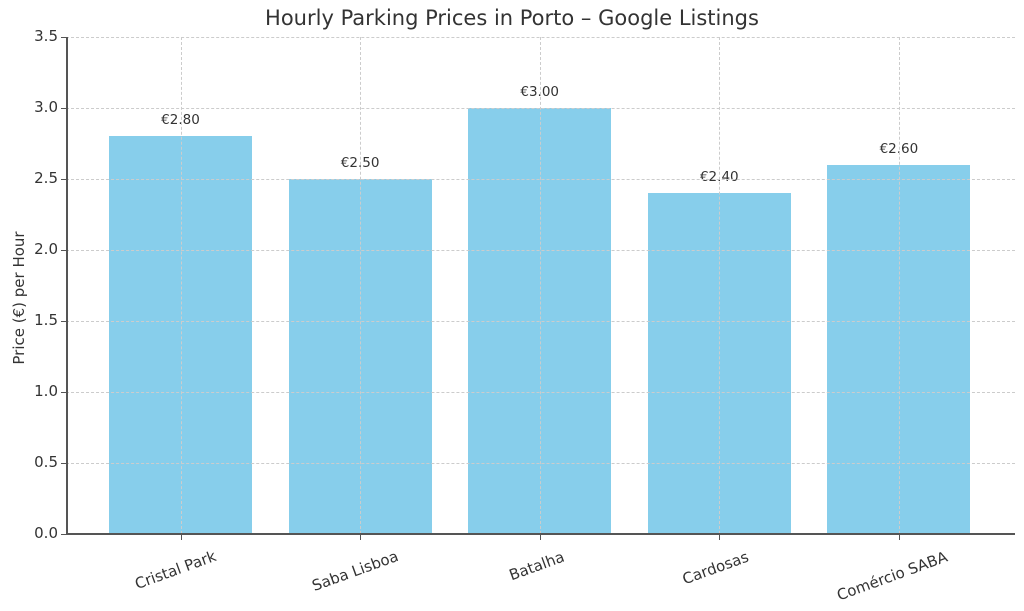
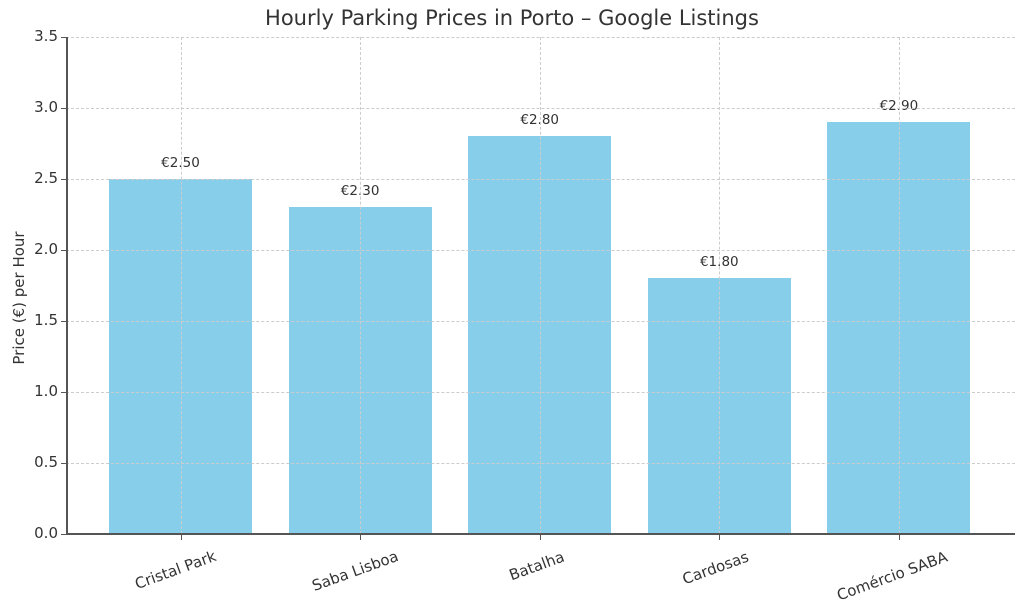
Cristal Park: €2.80 -> €2.50
Saba Lisboa: €2.50 -> €2.30
Batalha: €3.00 -> €2.80
Cardosas: €2.40 -> €1.80
Comércio SABA: €2.60 -> €2.90
